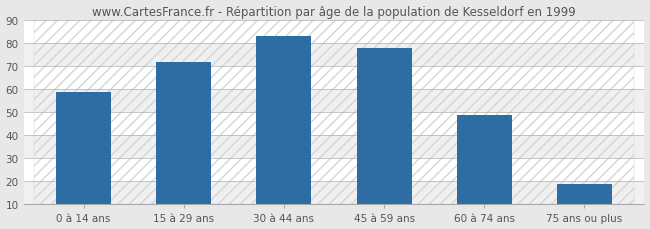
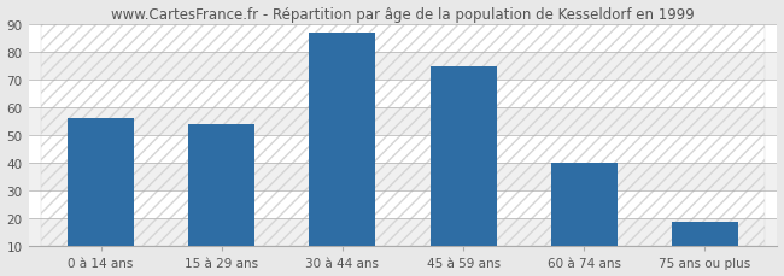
0 à 14 ans: 59 -> 56
15 à 29 ans: 72 -> 54
30 à 44 ans: 83 -> 87
45 à 59 ans: 78 -> 75
60 à 74 ans: 49 -> 40
